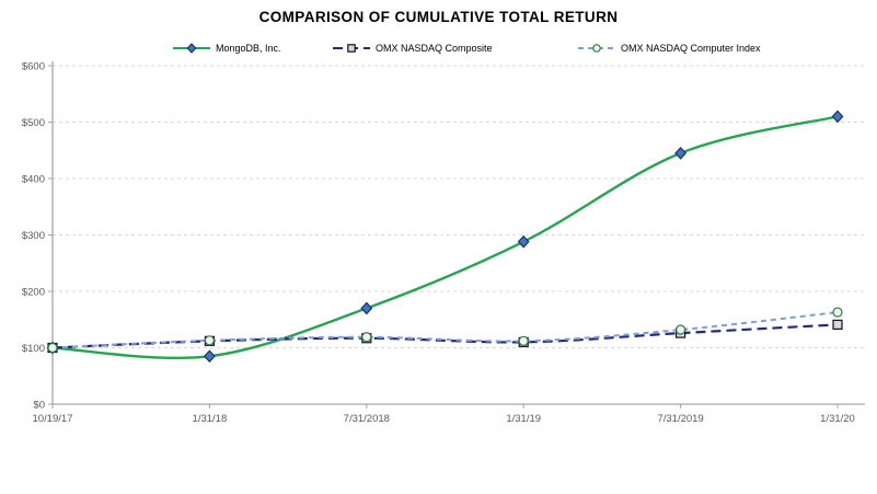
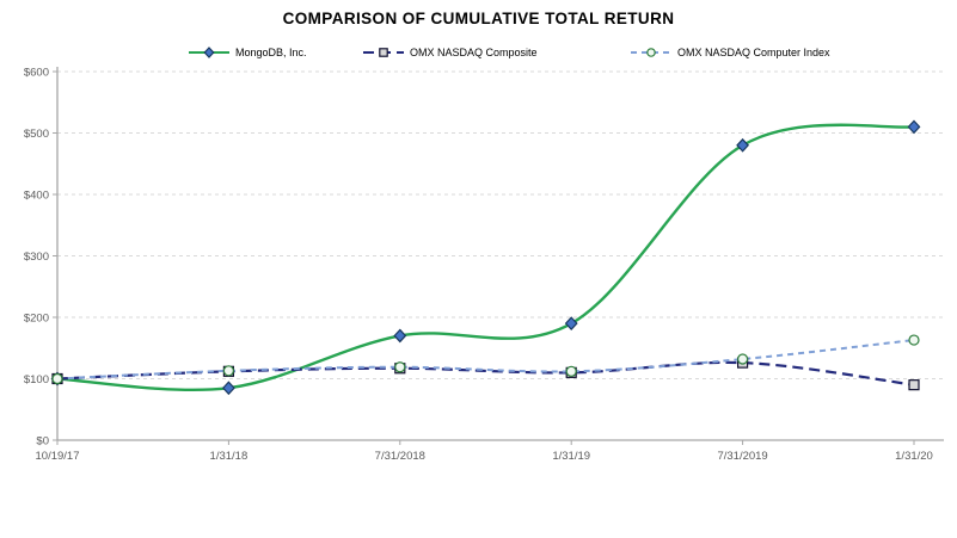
MongoDB, Inc./1/31/19: $290 -> $190
MongoDB, Inc./7/31/2019: $440 -> $480
OMX NASDAQ Composite/1/31/20: $140 -> $90
